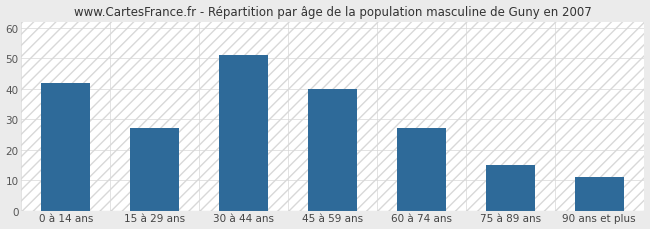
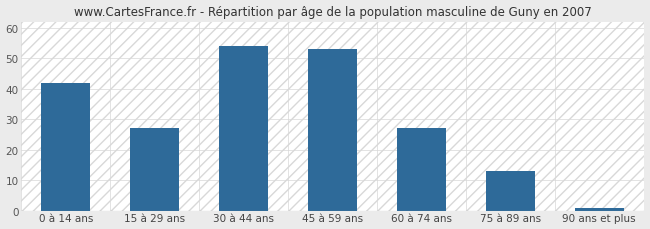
30 à 44 ans: 51 -> 54
45 à 59 ans: 40 -> 53
75 à 89 ans: 15 -> 13
90 ans et plus: 11 -> 1
